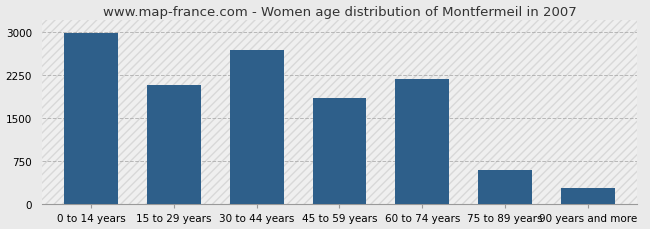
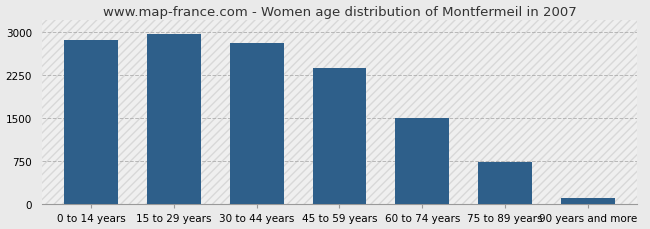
0 to 14 years: 2980 -> 2860
15 to 29 years: 2080 -> 2960
30 to 44 years: 2680 -> 2800
45 to 59 years: 1840 -> 2360
60 to 74 years: 2180 -> 1500
75 to 89 years: 600 -> 740
90 years and more: 280 -> 110
